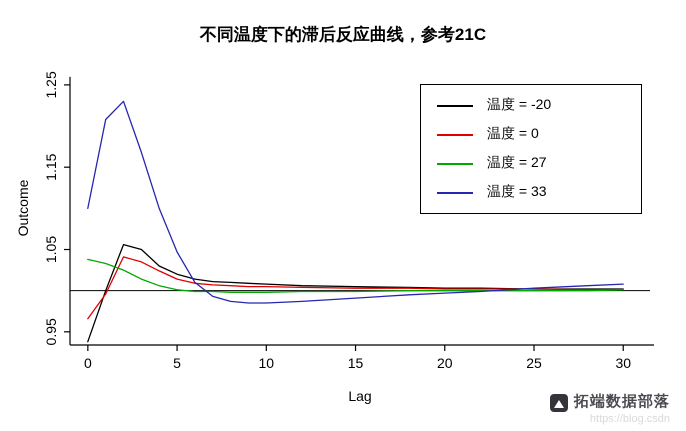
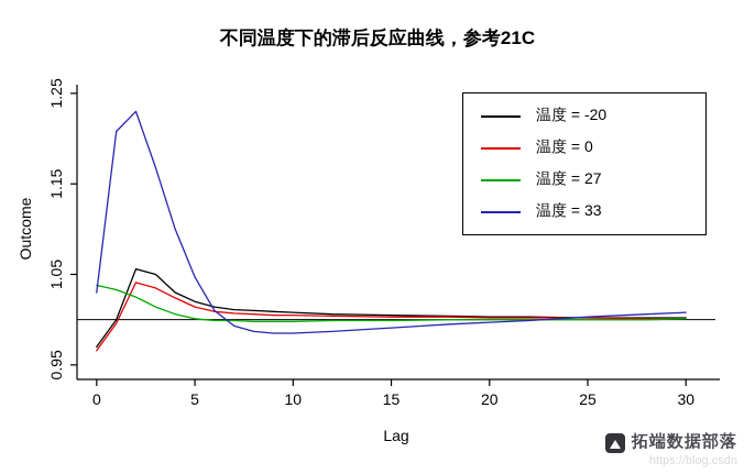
温度 = -20/0: 0.94 -> 0.97
温度 = 33/0: 1.10 -> 1.03
